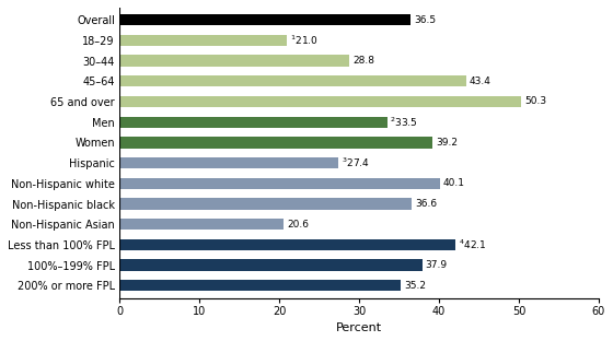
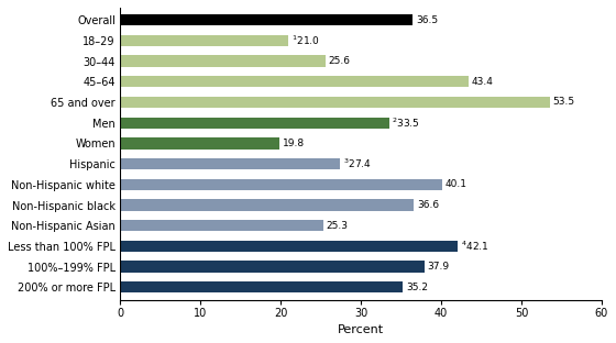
30–44: 28.8 -> 25.6
65 and over: 50.3 -> 53.5
Women: 39.2 -> 19.8
Non-Hispanic Asian: 20.6 -> 25.3
